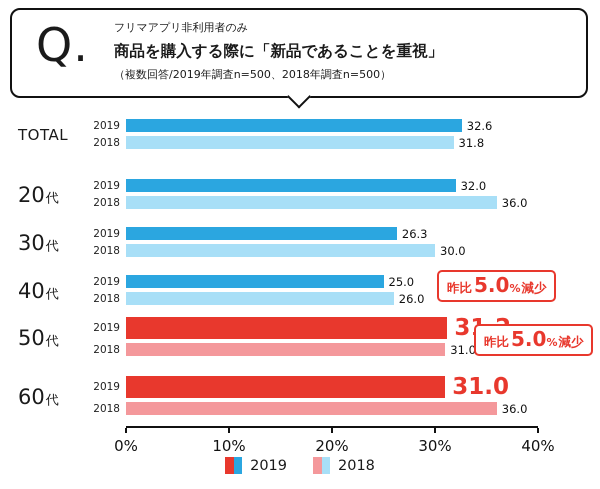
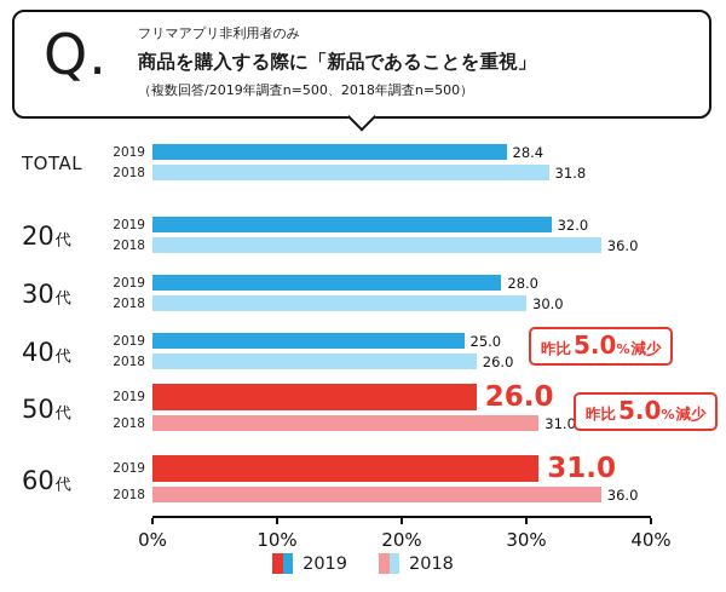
2019/TOTAL: 32.6 -> 28.4
2019/30代: 26.3 -> 28.0
2019/50代: 31.2 -> 26.0
